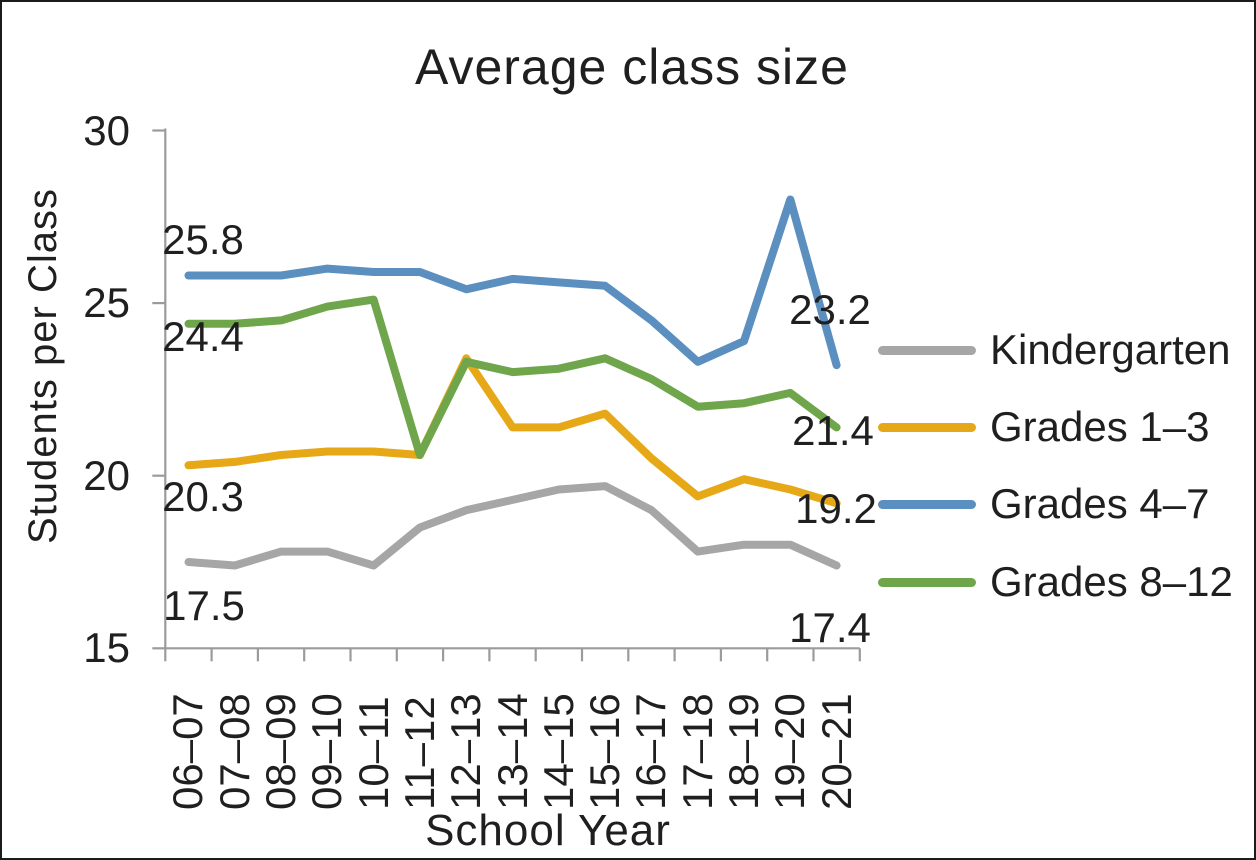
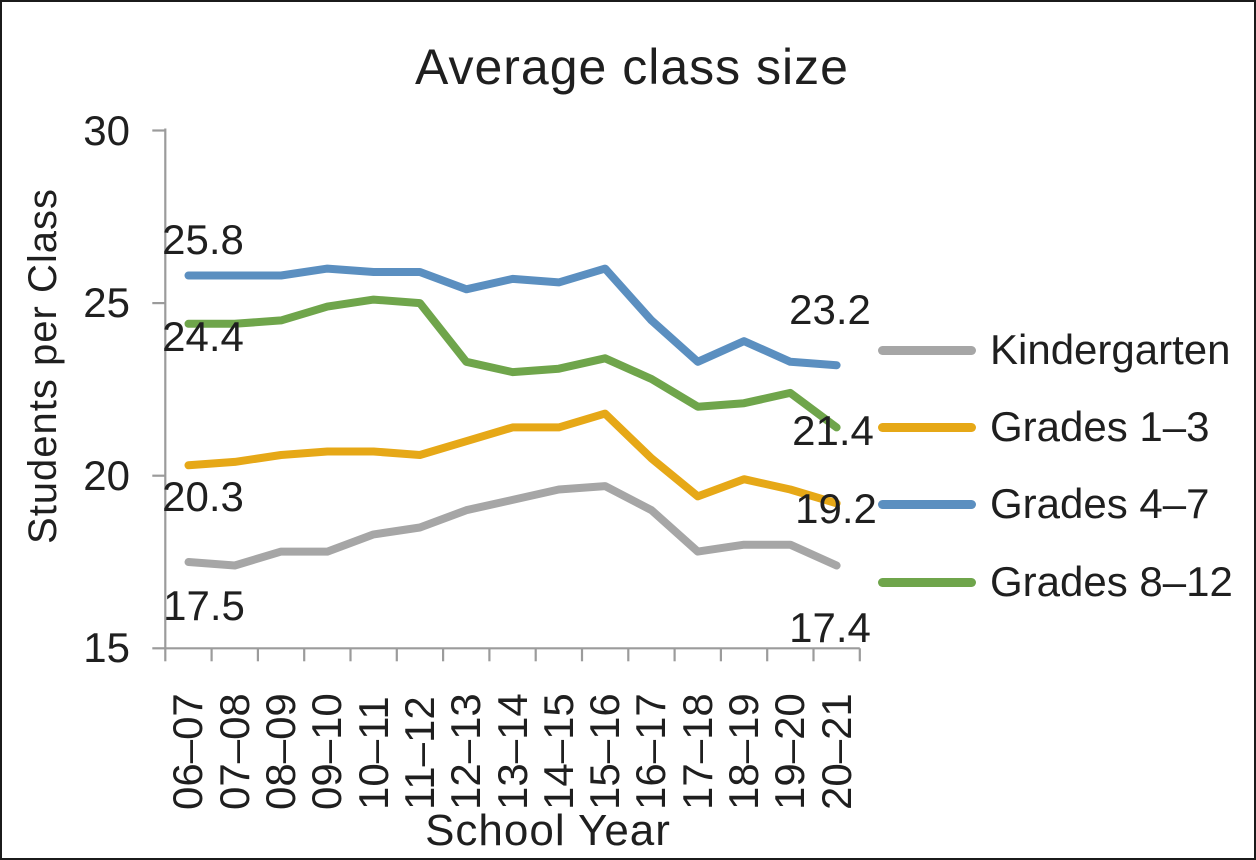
Kindergarten/10–11: 17.4 -> 18.3
Grades 8–12/11–12: 20.6 -> 25.0
Grades 1–3/12–13: 23.4 -> 21.0
Grades 4–7/15–16: 25.5 -> 26.0
Grades 4–7/19–20: 28.0 -> 23.3
